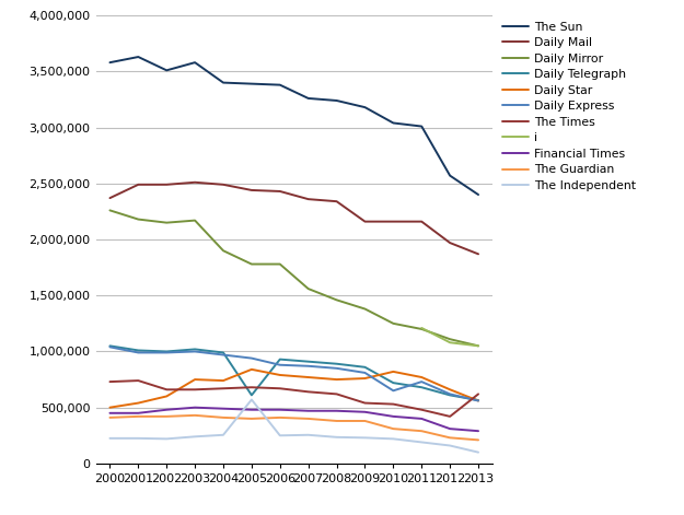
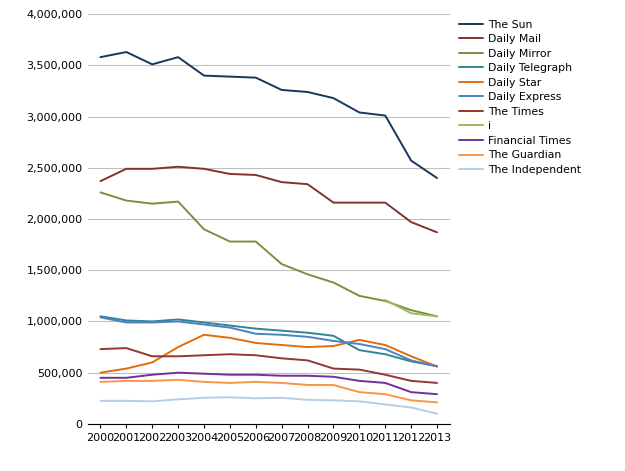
Daily Star/2004: 740,000 -> 870,000
Daily Telegraph/2005: 610,000 -> 960,000
The Independent/2005: 570,000 -> 260,000
Daily Express/2010: 650,000 -> 780,000
The Times/2013: 620,000 -> 400,000
